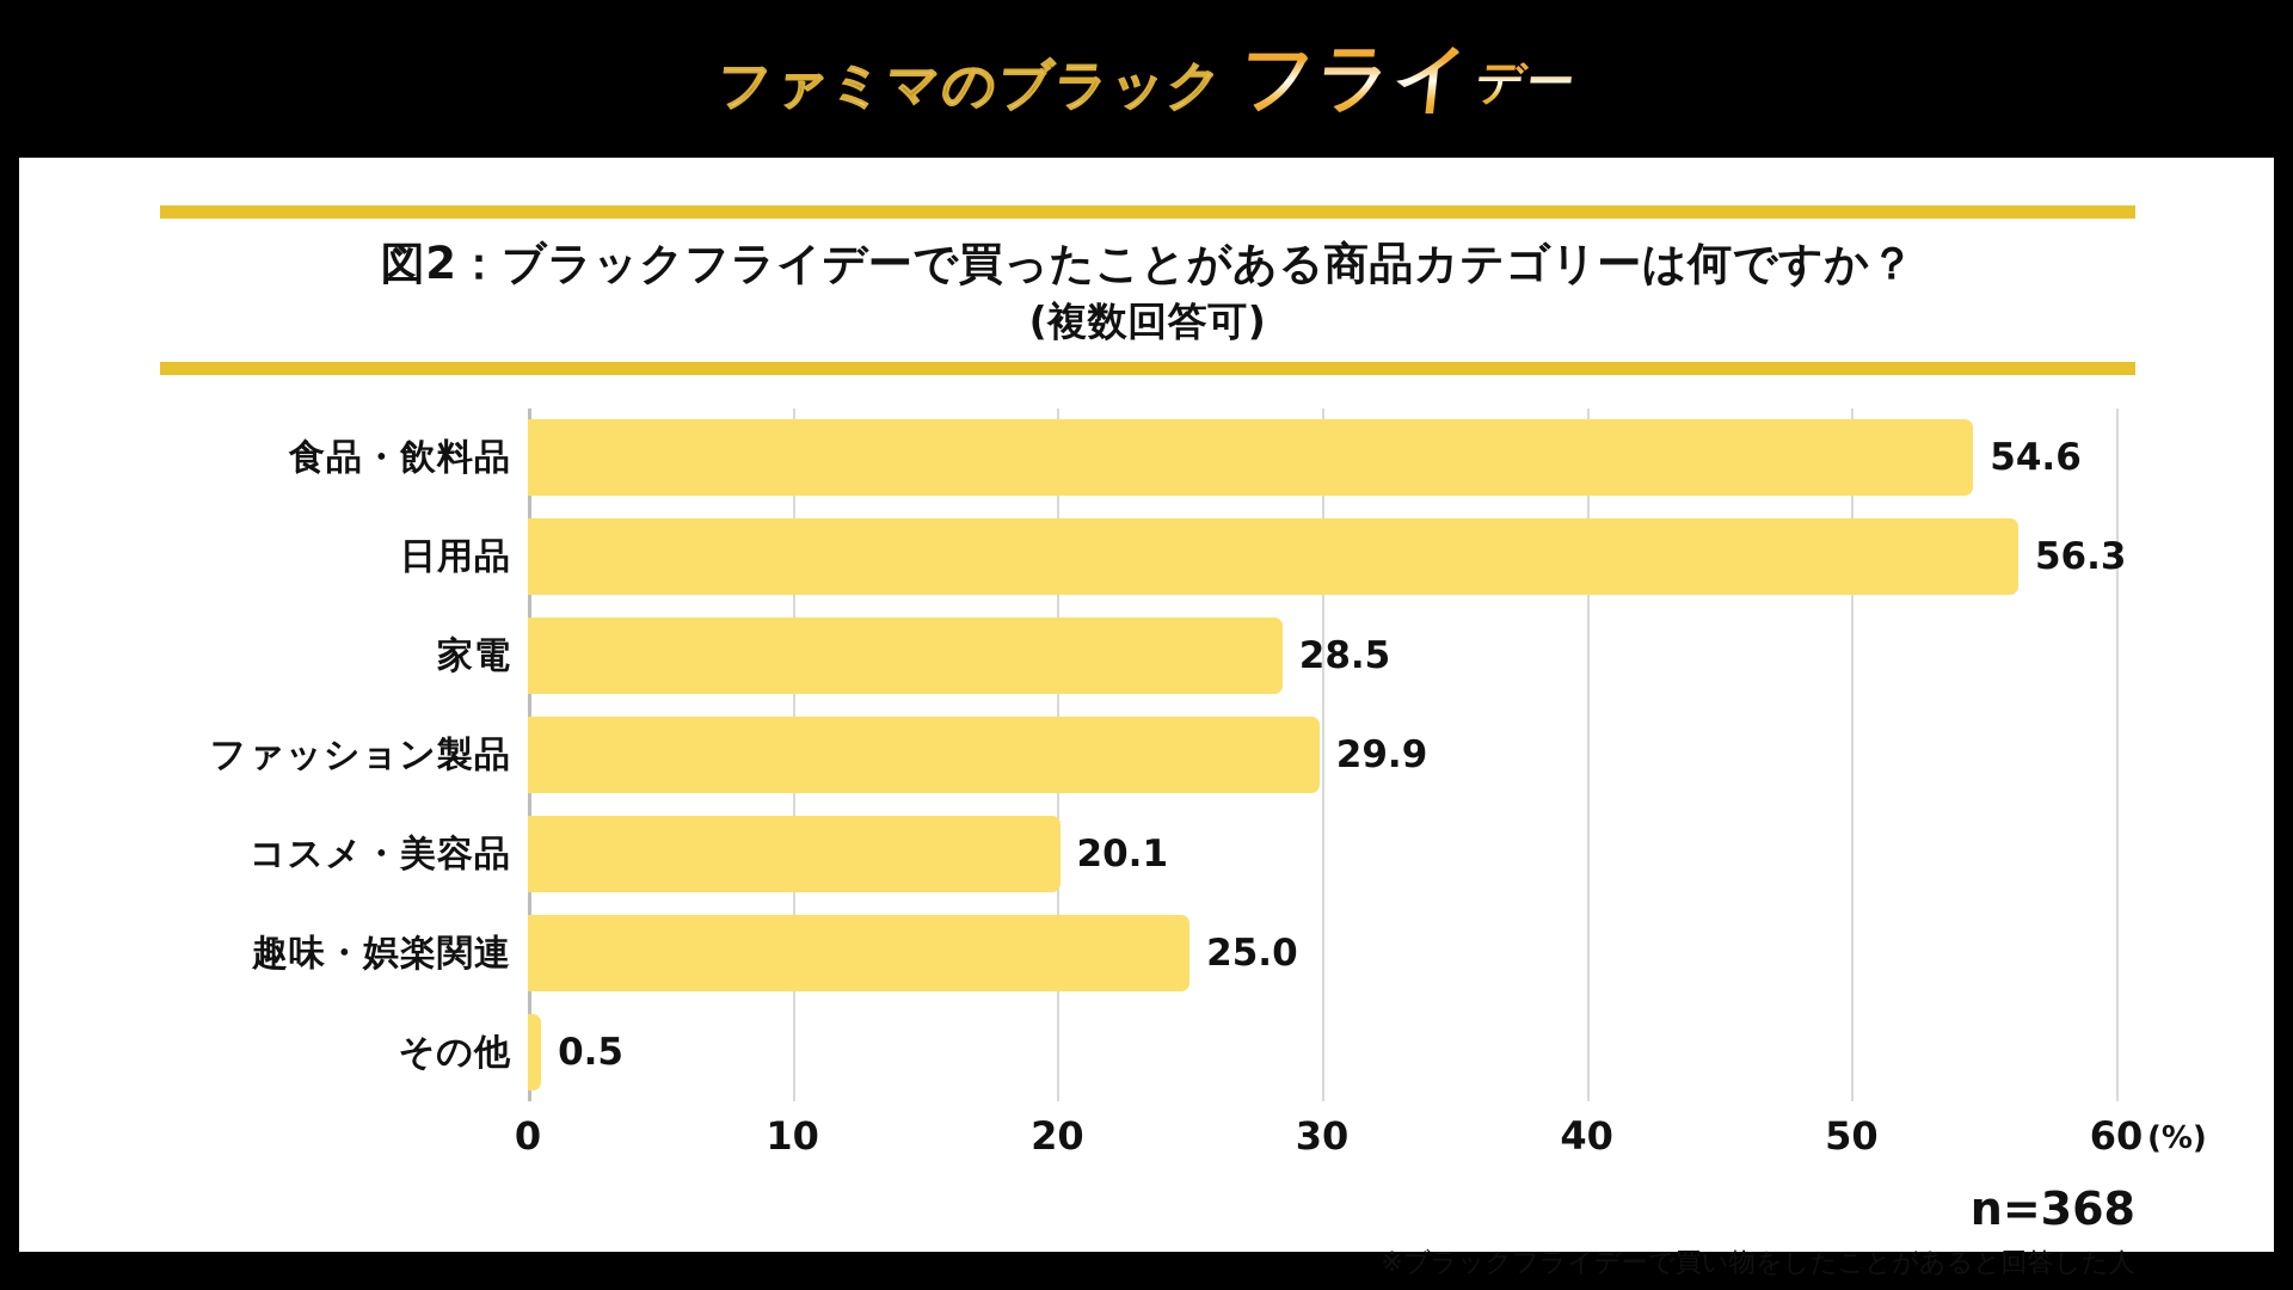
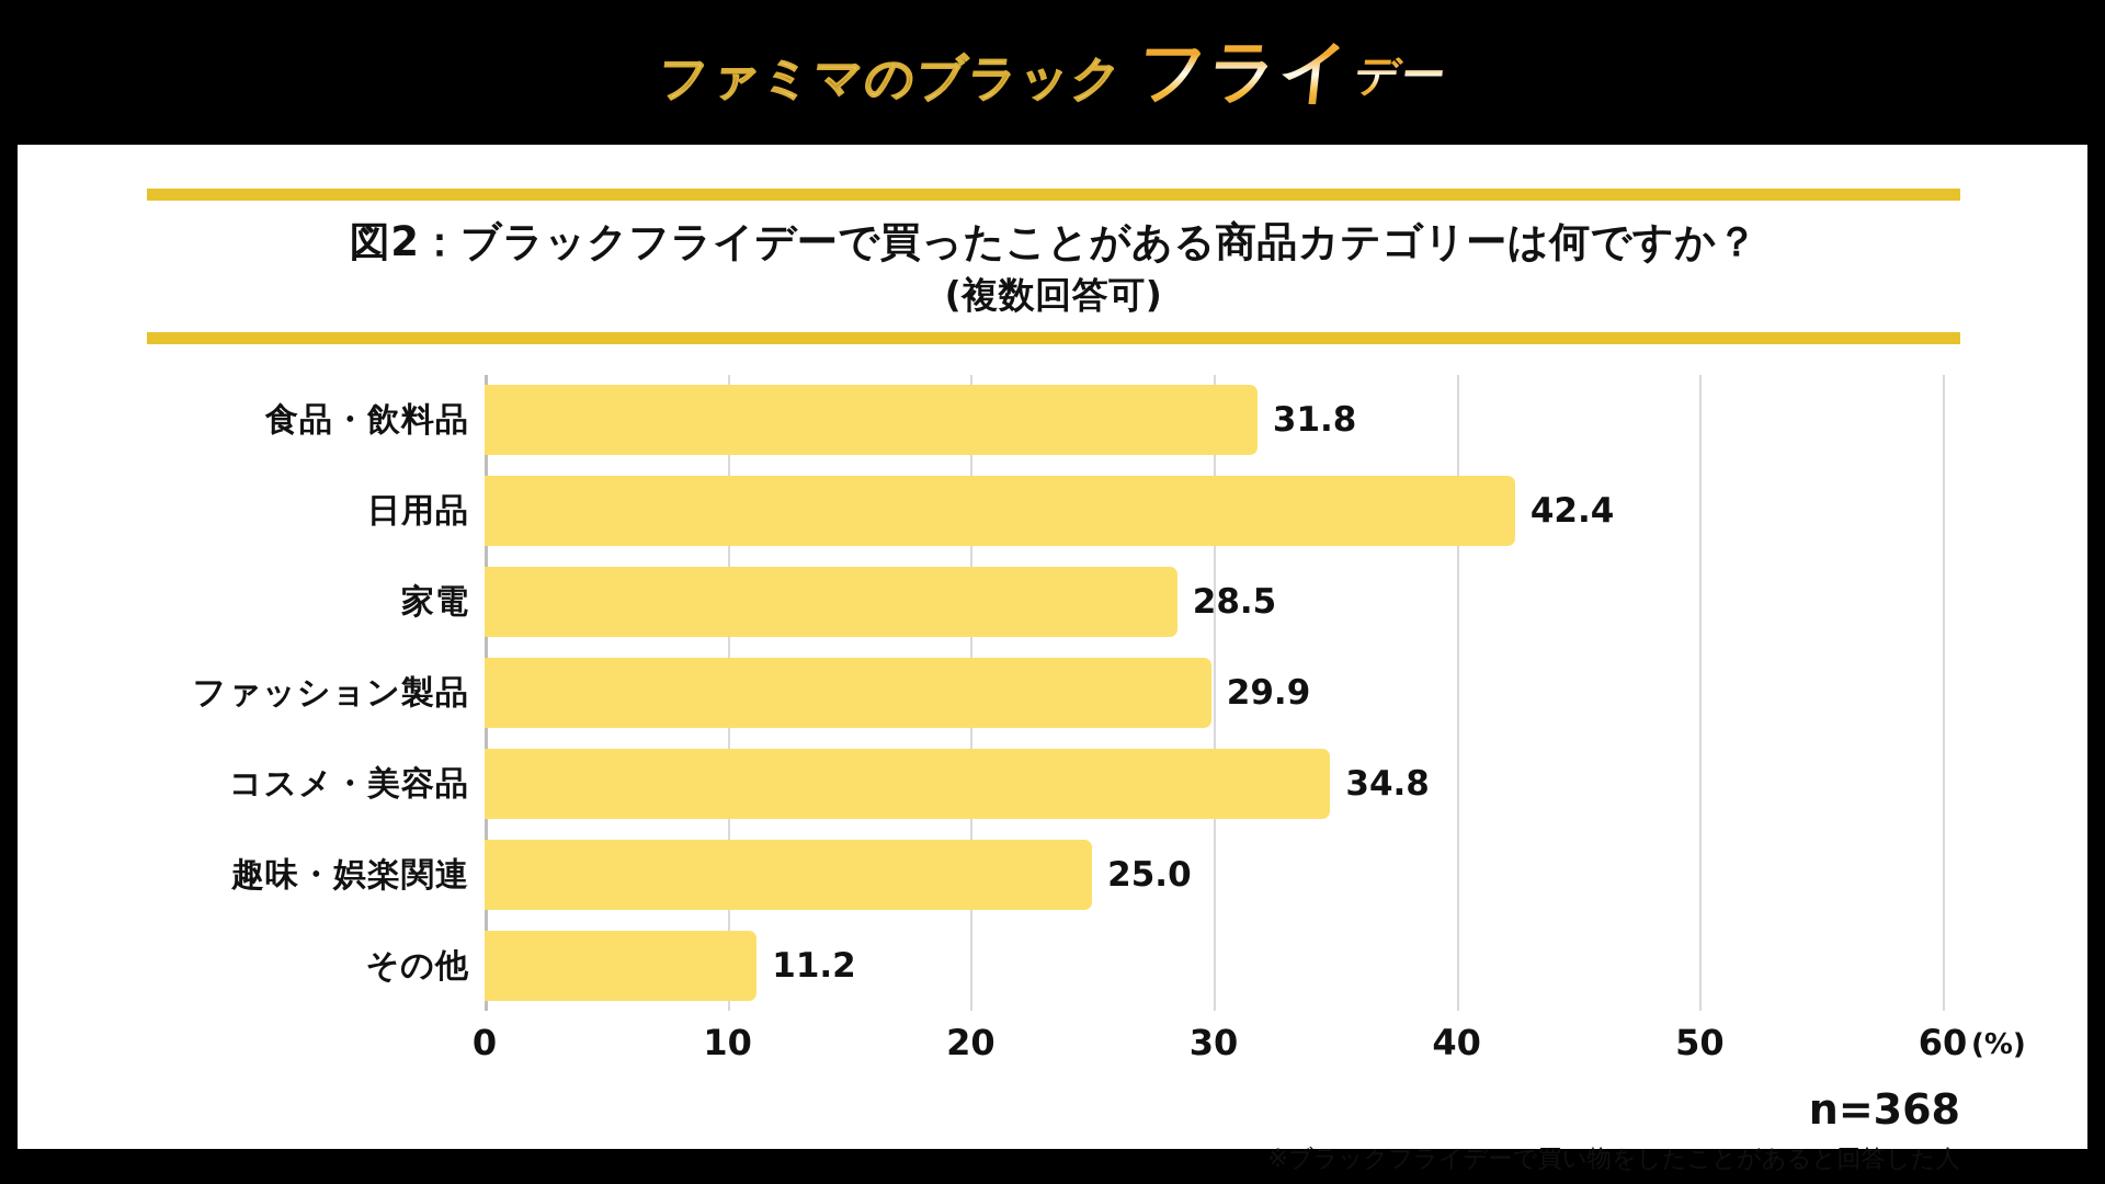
食品・飲料品: 54.6 -> 31.8
日用品: 56.3 -> 42.4
コスメ・美容品: 20.1 -> 34.8
その他: 0.5 -> 11.2
